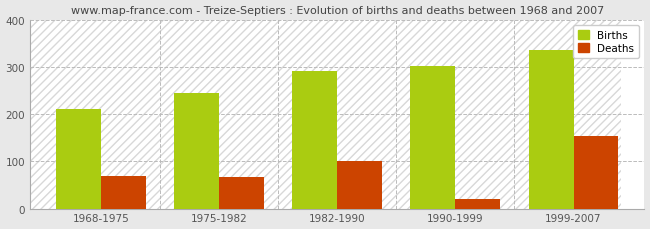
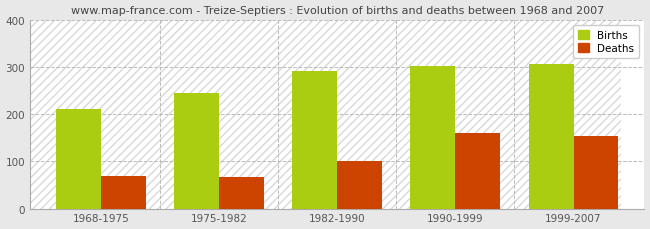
Deaths/1990-1999: 20 -> 160
Births/1999-2007: 335 -> 305
